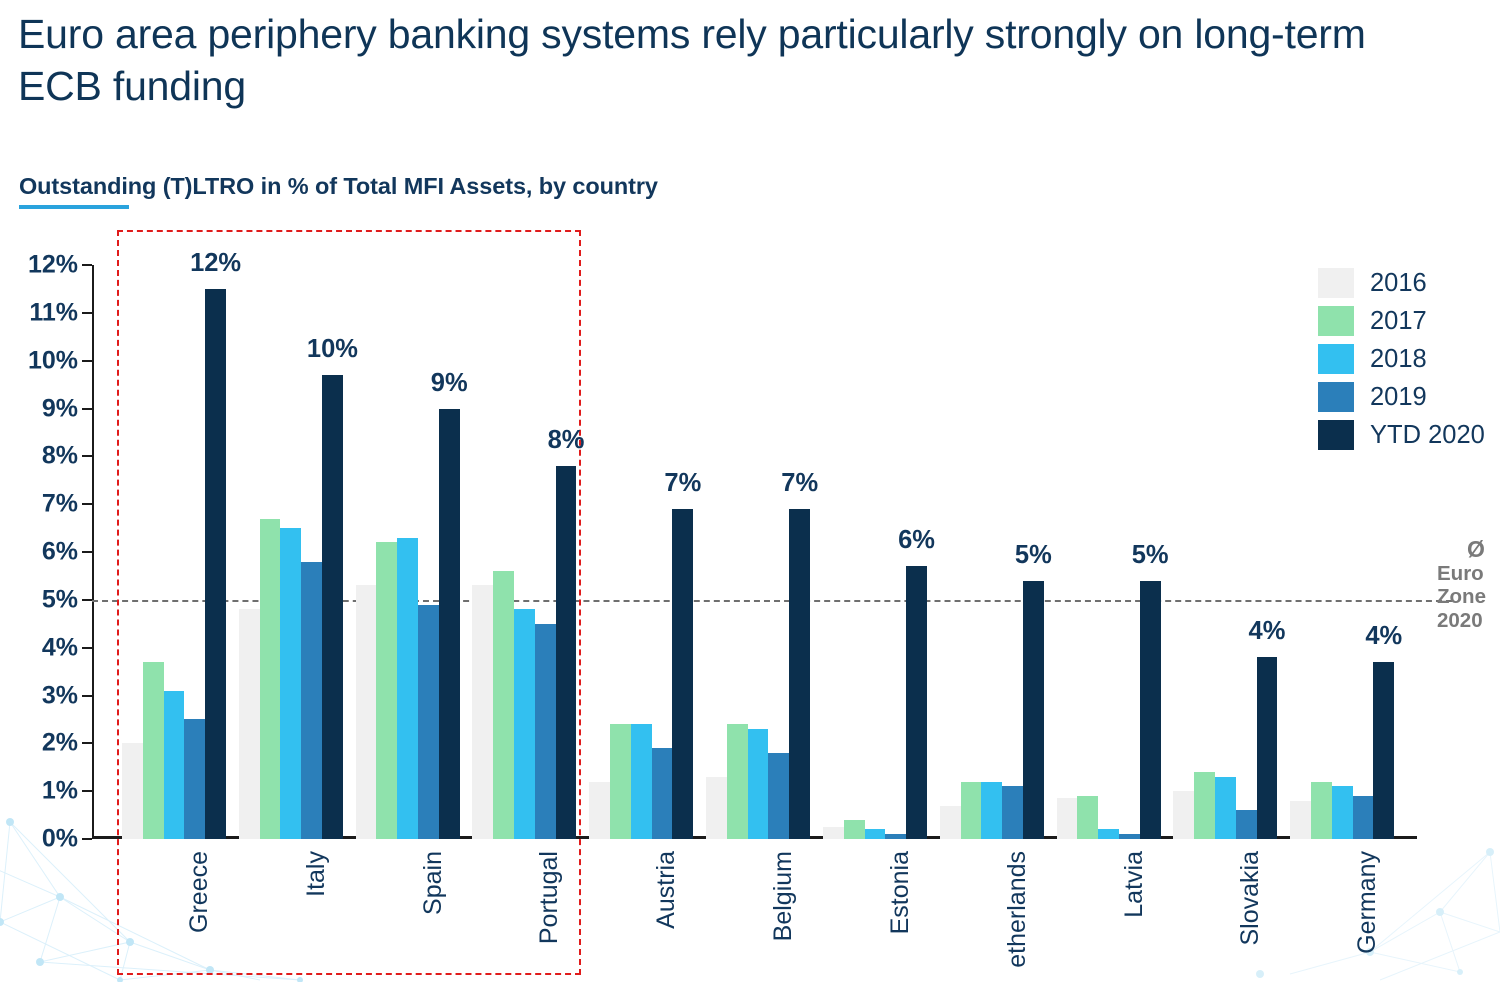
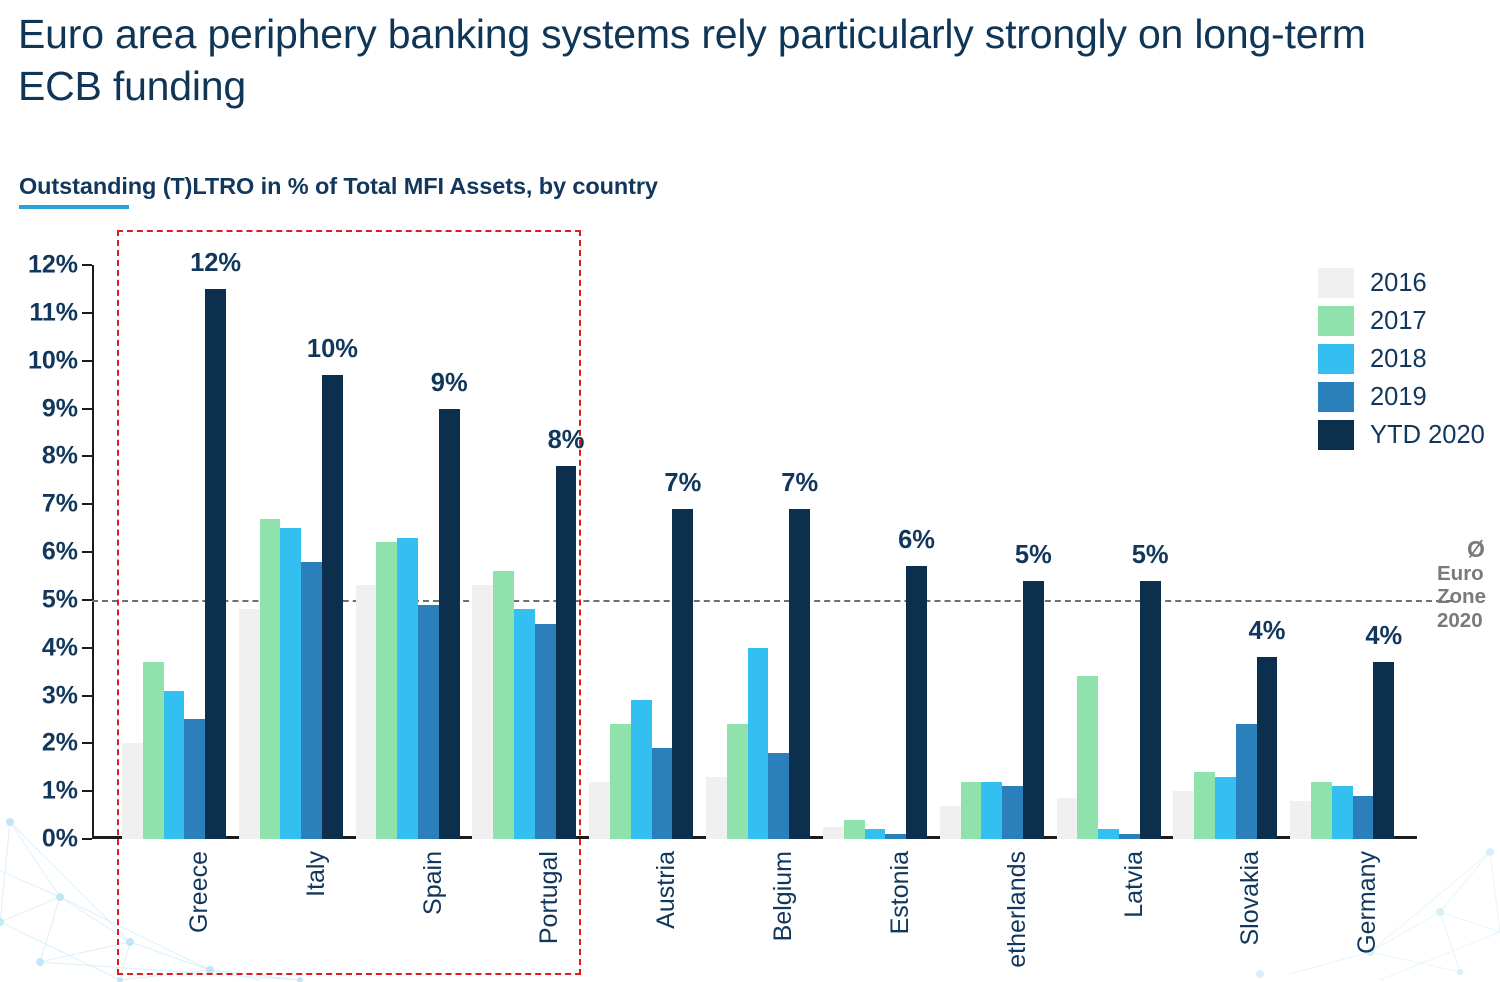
2018/Austria: 2.4% -> 2.9%
2018/Belgium: 2.3% -> 4.0%
2017/Latvia: 0.9% -> 3.4%
2019/Slovakia: 0.6% -> 2.4%
